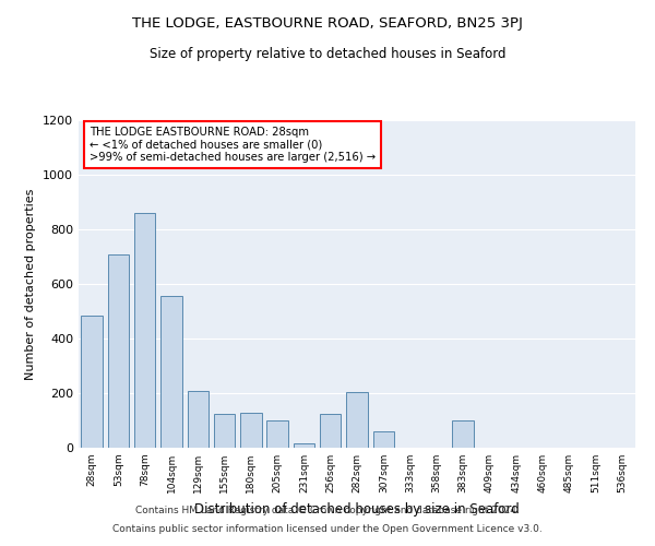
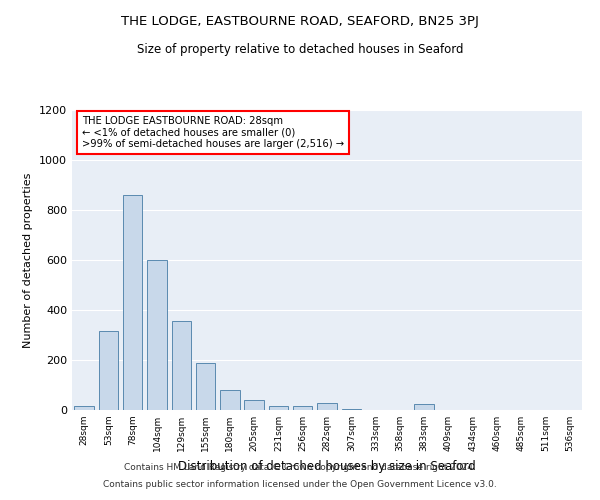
28sqm: 485 -> 15
53sqm: 710 -> 315
104sqm: 555 -> 600
129sqm: 210 -> 355
155sqm: 125 -> 190
180sqm: 130 -> 80
205sqm: 100 -> 40
256sqm: 125 -> 15
282sqm: 205 -> 30
307sqm: 60 -> 5
383sqm: 100 -> 25
